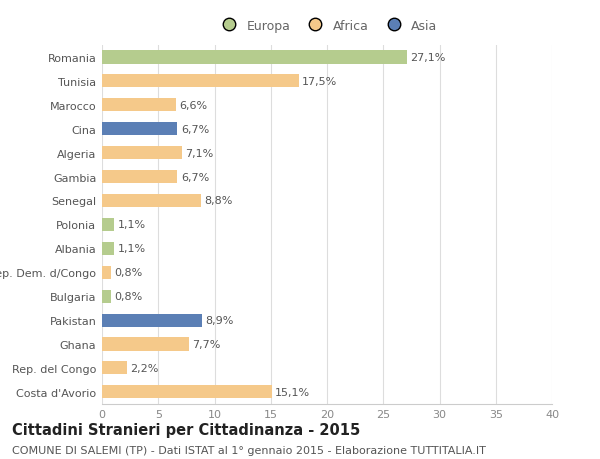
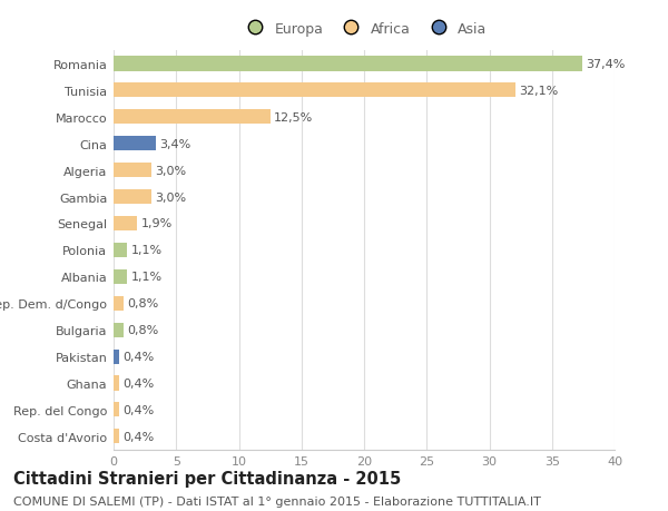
Romania: 27,1% -> 37,4%
Tunisia: 17,5% -> 32,1%
Marocco: 6,6% -> 12,5%
Cina: 6,7% -> 3,4%
Algeria: 7,1% -> 3,0%
Gambia: 6,7% -> 3,0%
Senegal: 8,8% -> 1,9%
Pakistan: 8,9% -> 0,4%
Ghana: 7,7% -> 0,4%
Rep. del Congo: 2,2% -> 0,4%
Costa d'Avorio: 15,1% -> 0,4%
